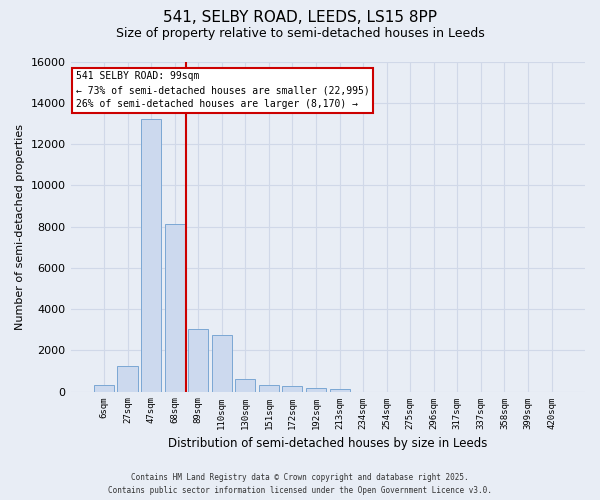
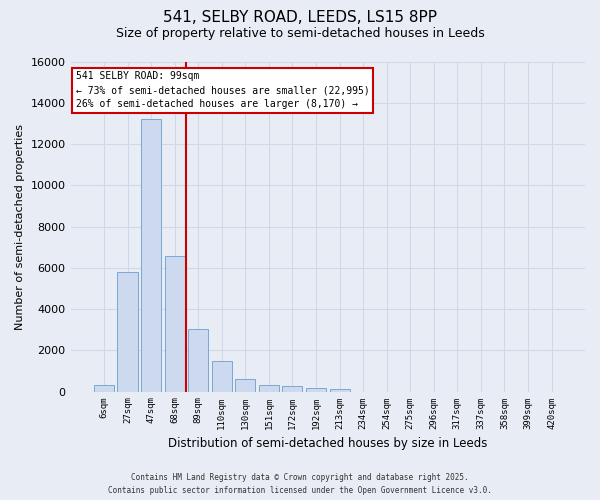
27sqm: 1250 -> 5800
68sqm: 8100 -> 6550
110sqm: 2750 -> 1500
